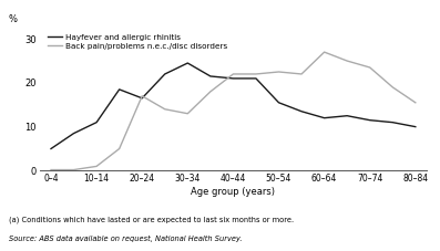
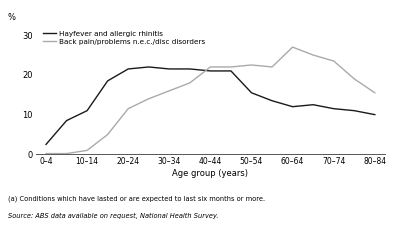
Hayfever and allergic rhinitis/0–4: 5.0 -> 2.5
Hayfever and allergic rhinitis/20–24: 16.5 -> 21.5
Back pain/problems n.e.c./disc disorders/20–24: 17.0 -> 11.5
Hayfever and allergic rhinitis/30–34: 24.5 -> 21.5
Back pain/problems n.e.c./disc disorders/30–34: 13.0 -> 16.0
